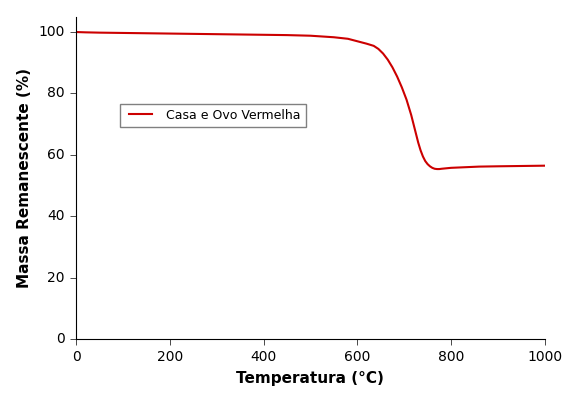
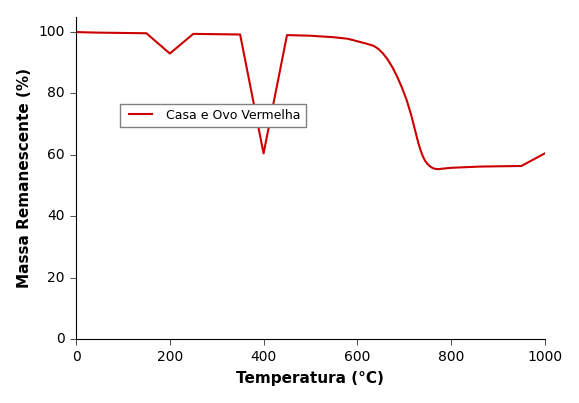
200: 99.5 -> 93.0
400: 99.1 -> 60.5
1000: 56.5 -> 60.5
